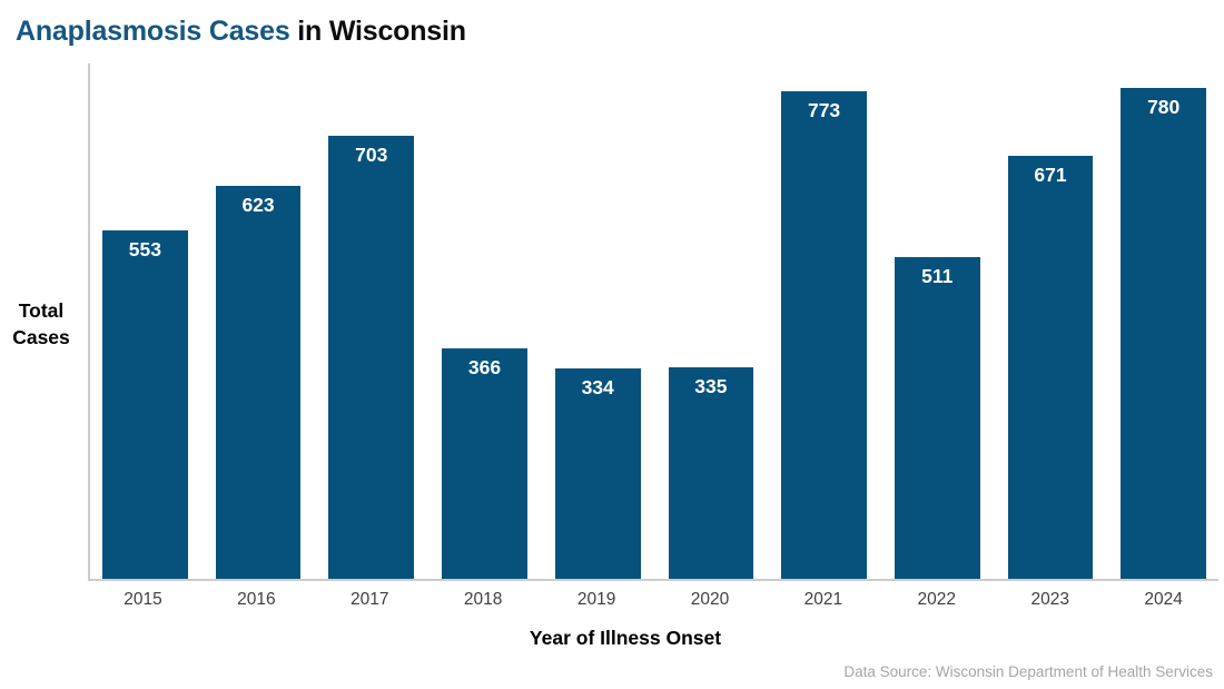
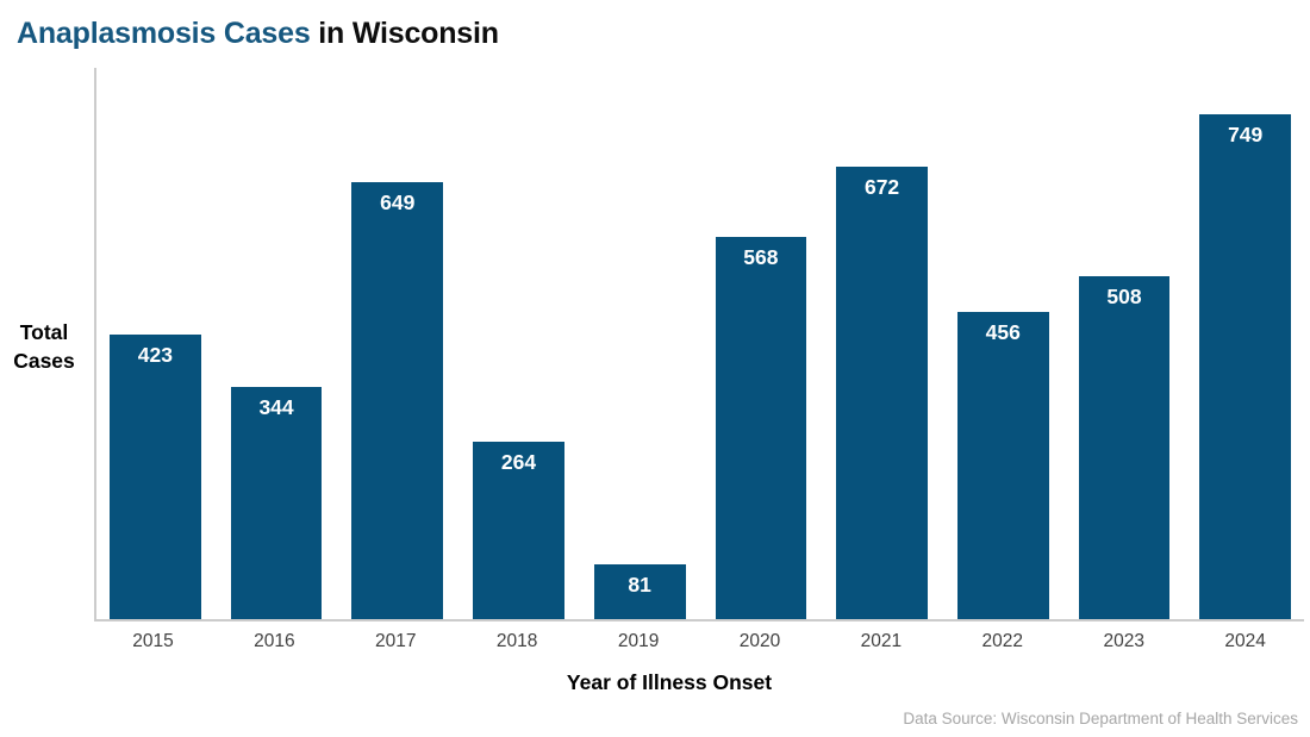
2015: 553 -> 423
2016: 623 -> 344
2017: 703 -> 649
2018: 366 -> 264
2019: 334 -> 81
2020: 335 -> 568
2021: 773 -> 672
2022: 511 -> 456
2023: 671 -> 508
2024: 780 -> 749
